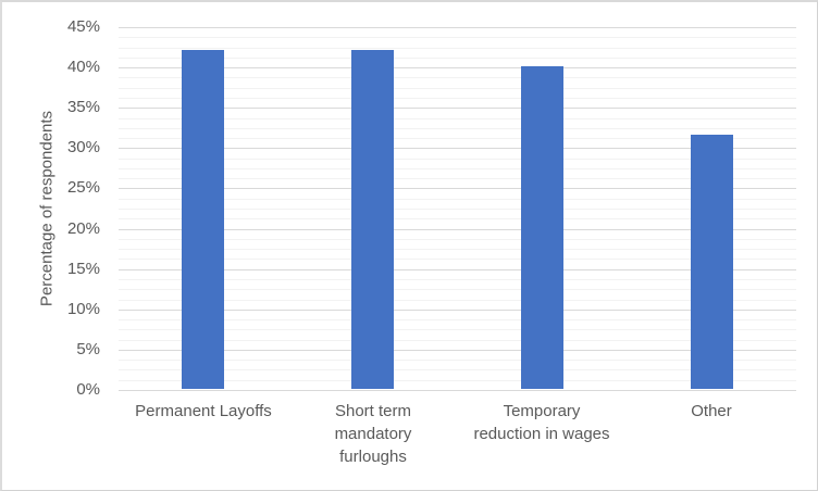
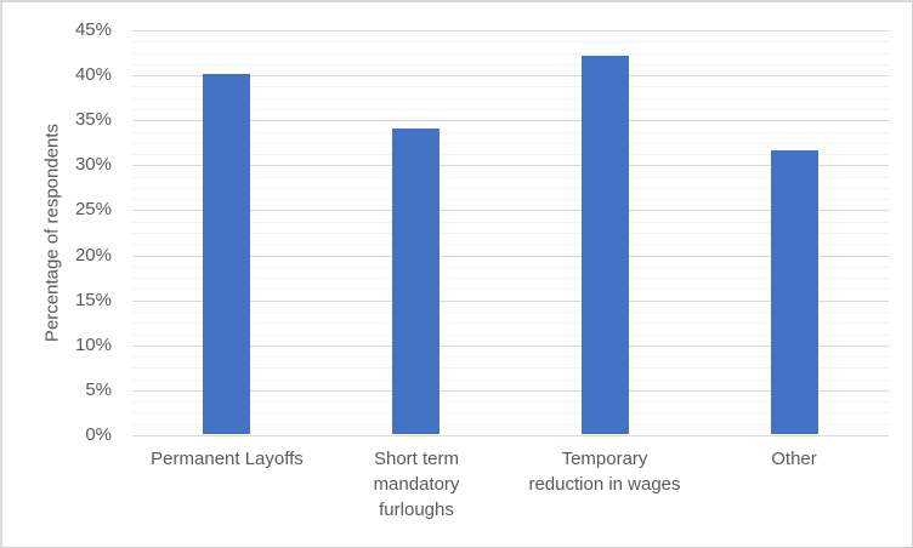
Permanent Layoffs: 42% -> 40%
Short term mandatory furloughs: 42% -> 34%
Temporary reduction in wages: 40% -> 42%
